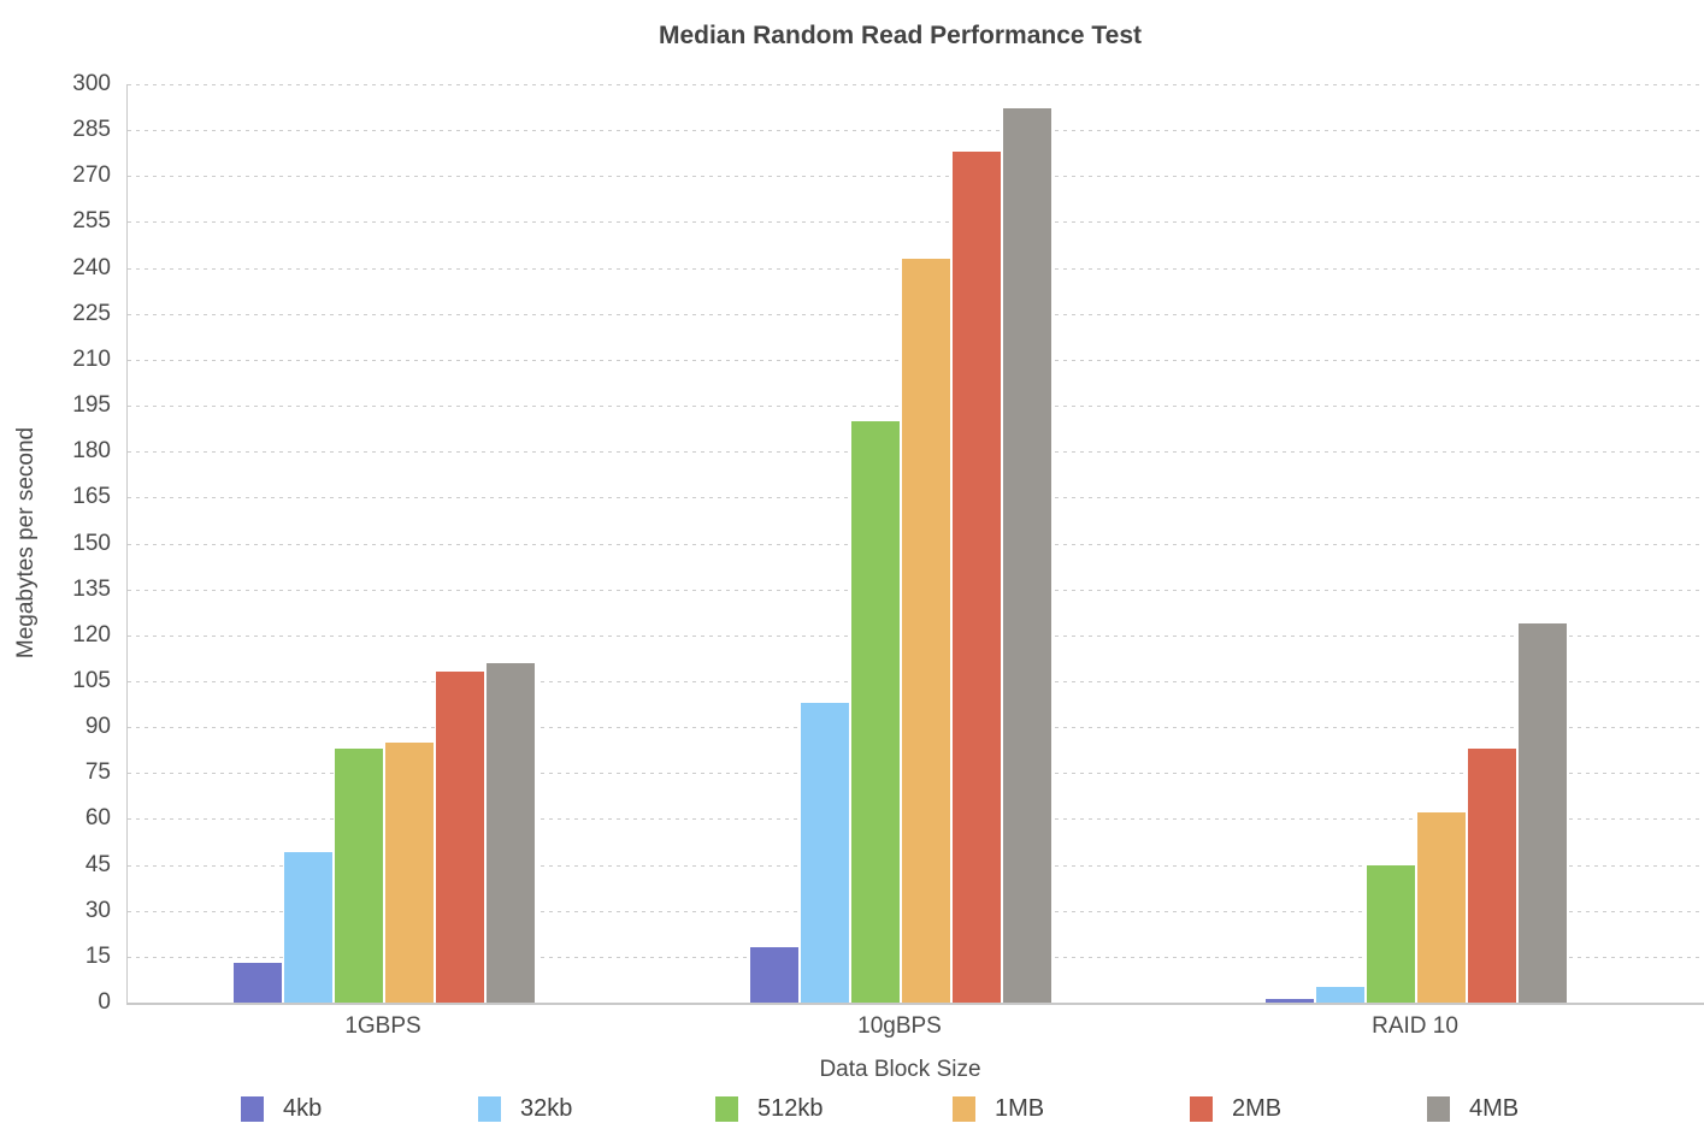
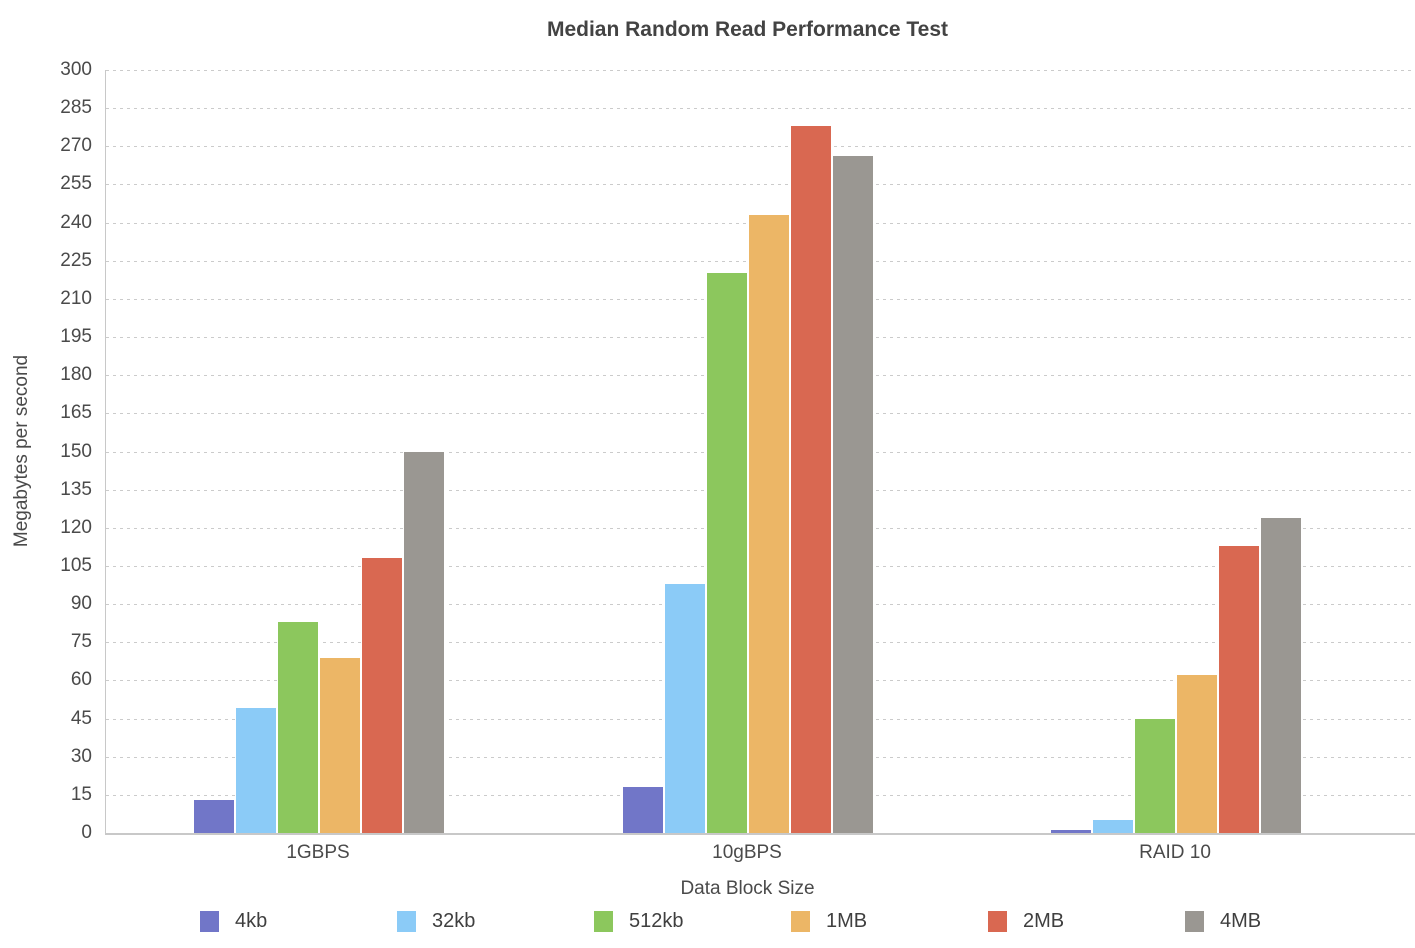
1MB/1GBPS: 85 -> 69
4MB/1GBPS: 111 -> 150
512kb/10gBPS: 190 -> 220
4MB/10gBPS: 292 -> 266
2MB/RAID 10: 83 -> 113
